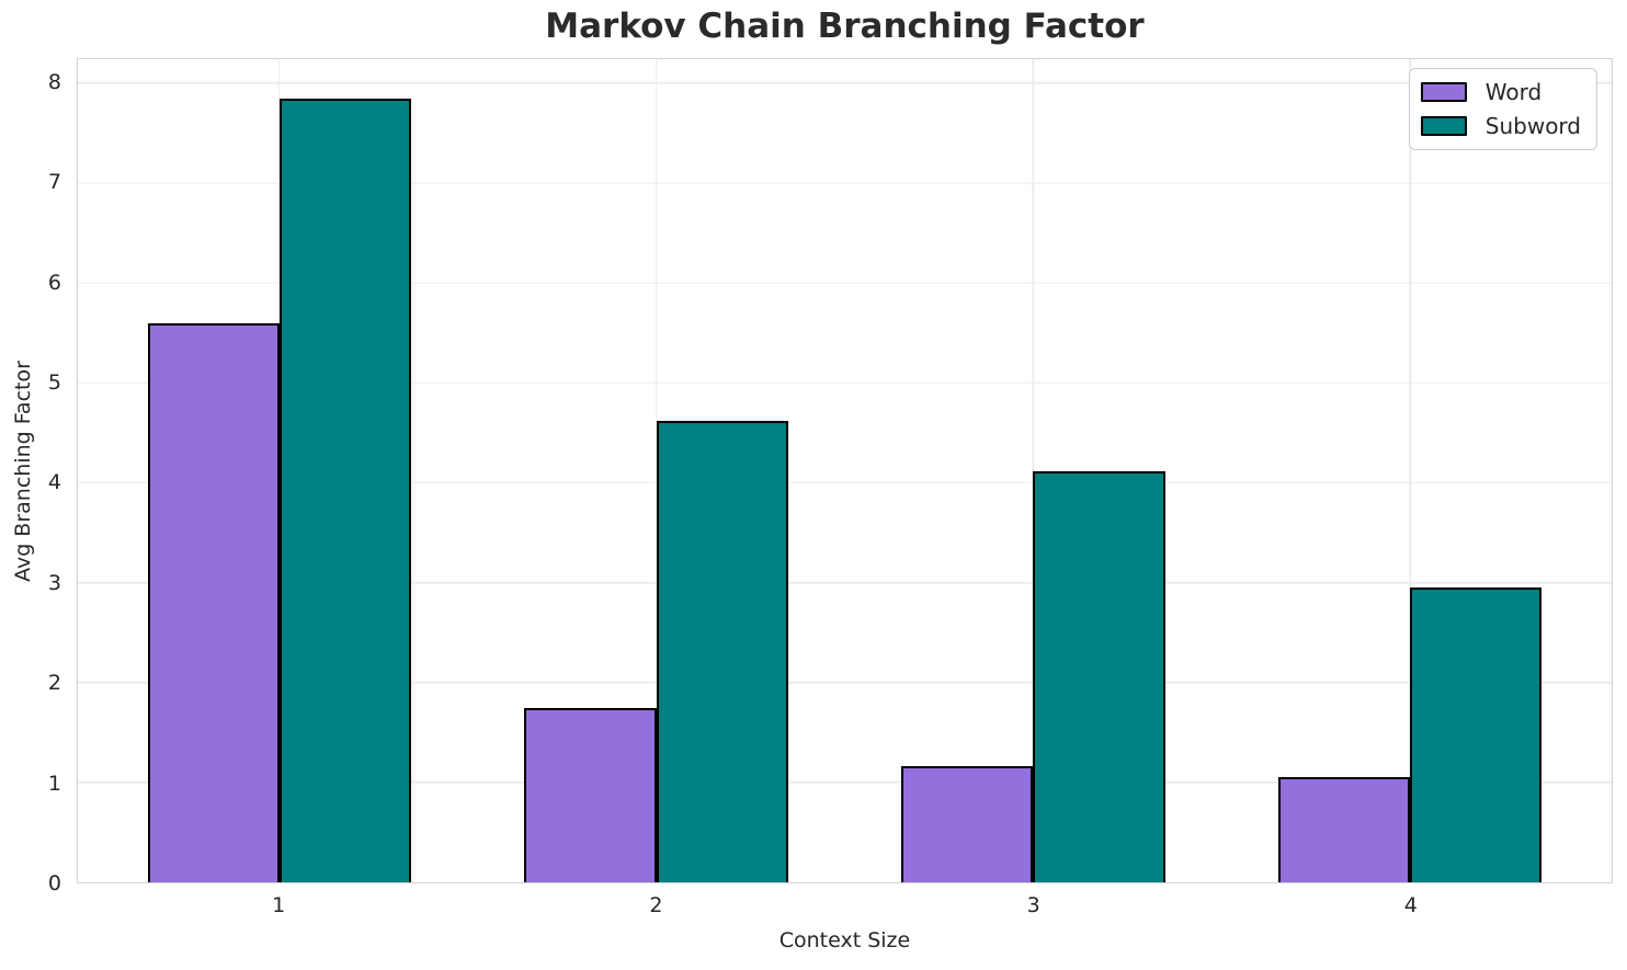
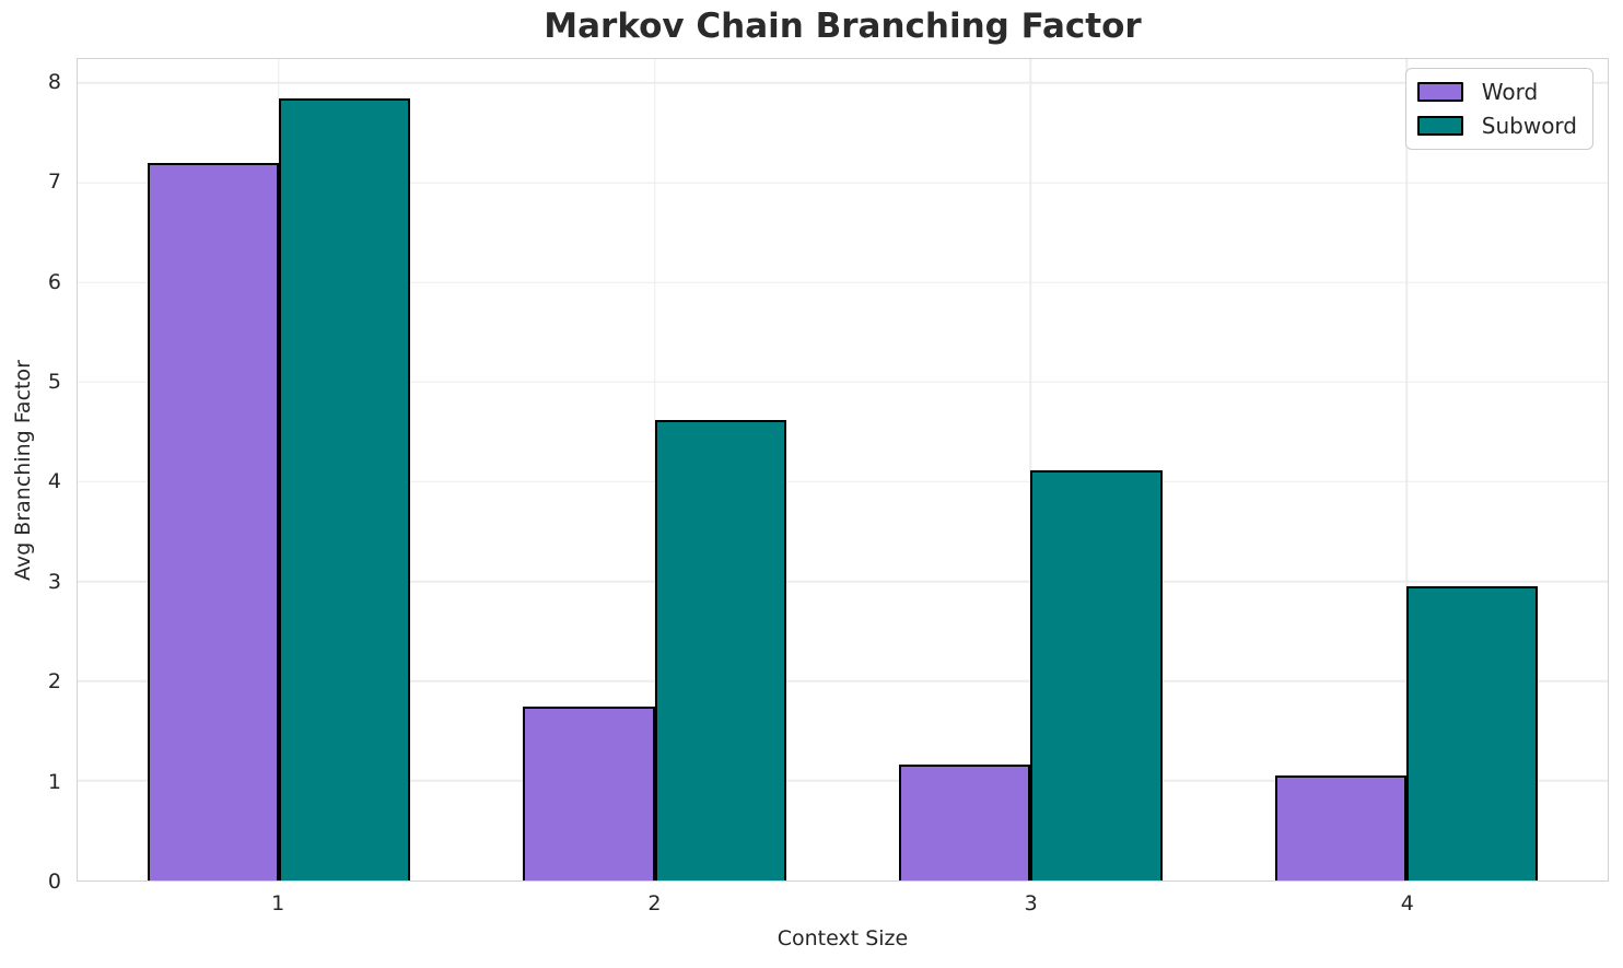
Word/1: 5.6 -> 7.2
